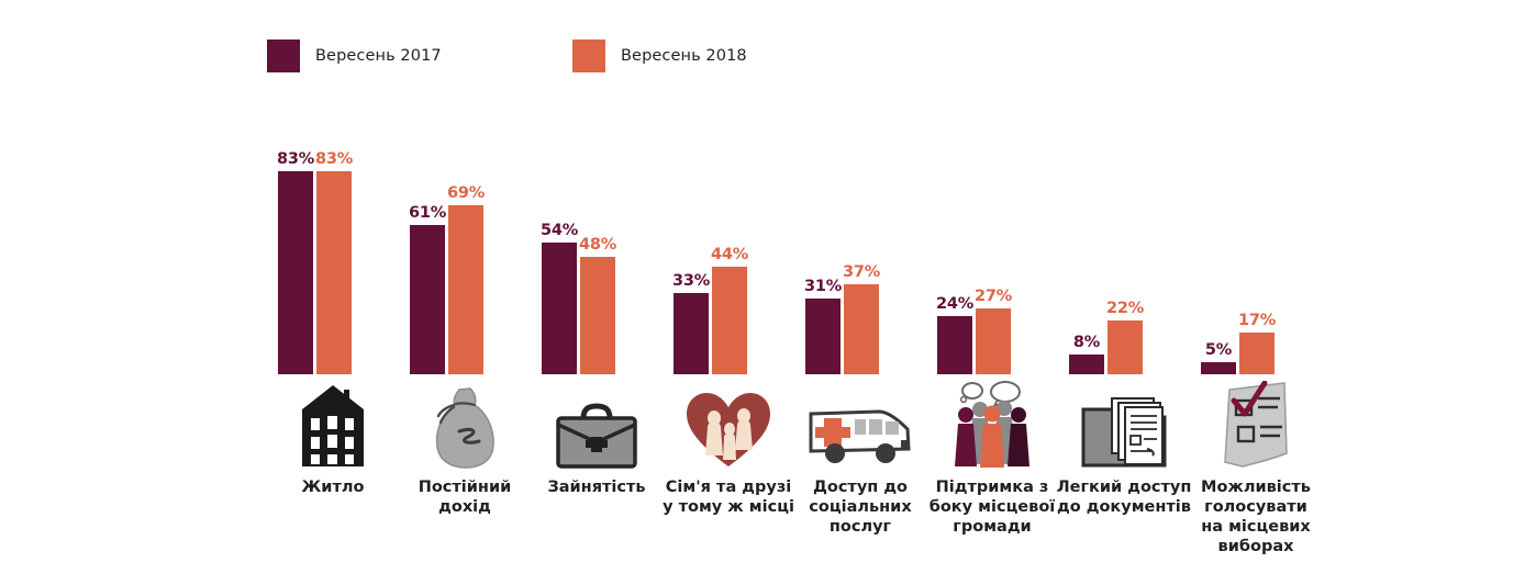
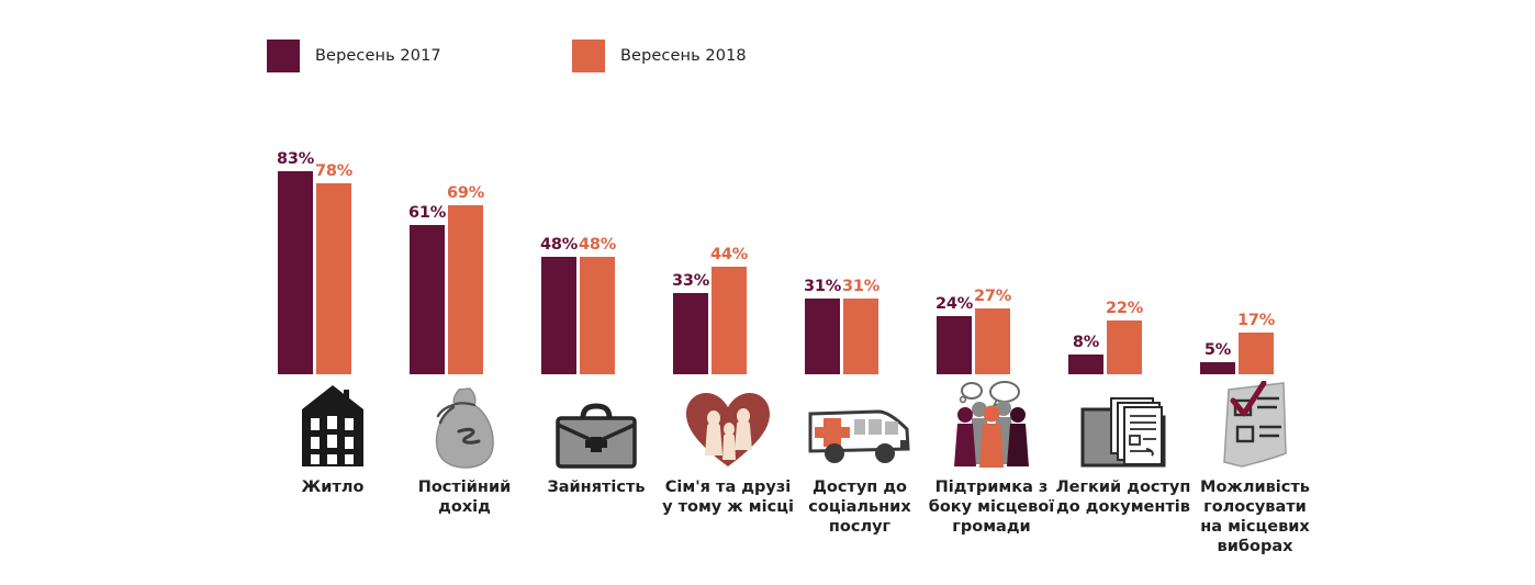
Вересень 2018/Житло: 83% -> 78%
Вересень 2017/Зайнятість: 54% -> 48%
Вересень 2018/Доступ до соціальних послуг: 37% -> 31%
